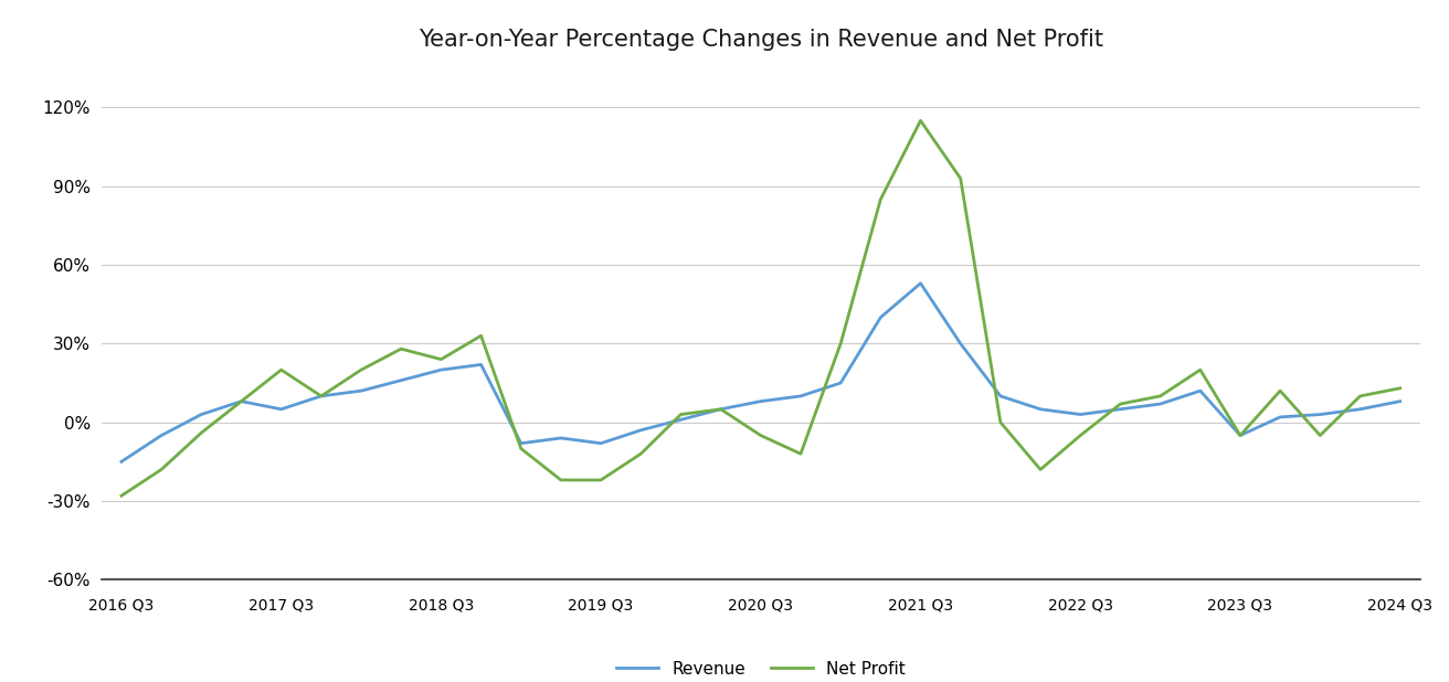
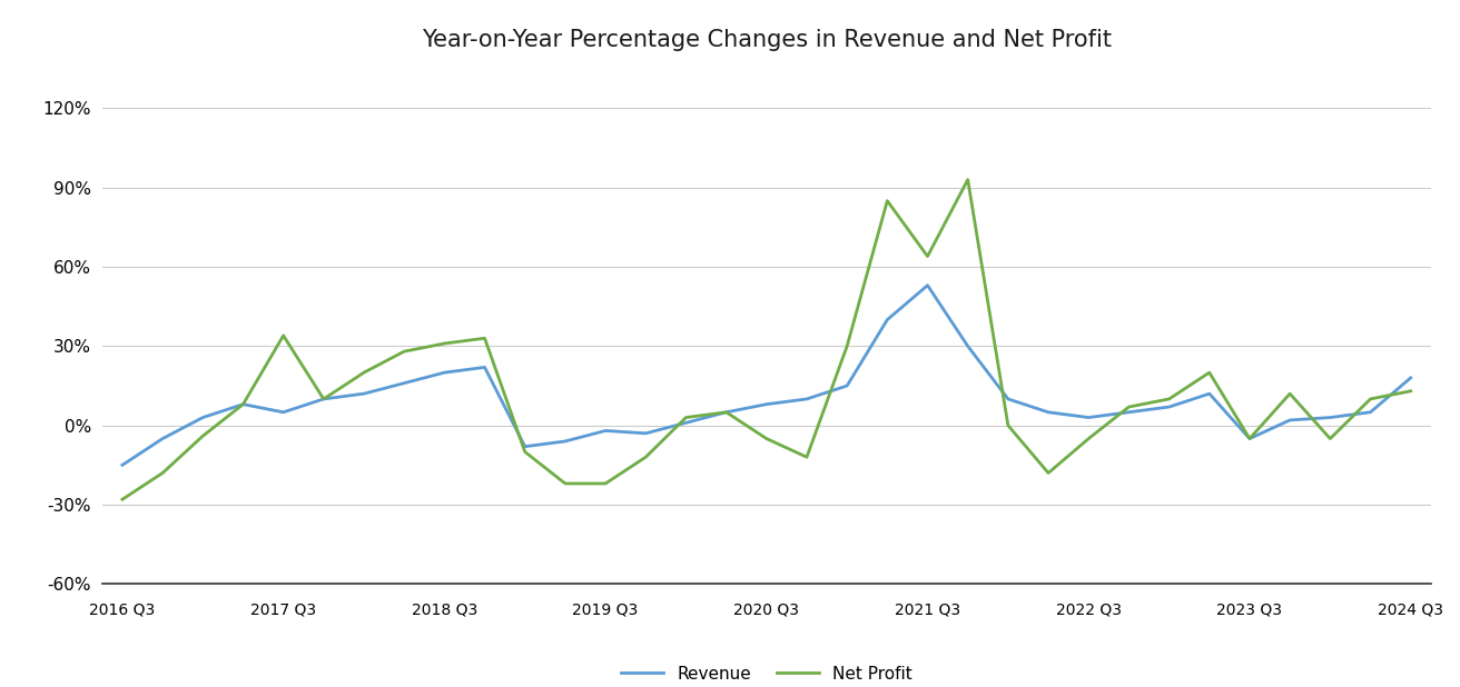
Net Profit/2017 Q3: 20% -> 34%
Net Profit/2018 Q3: 24% -> 31%
Revenue/2019 Q3: -8% -> -2%
Net Profit/2021 Q3: 115% -> 64%
Revenue/2024 Q3: 8% -> 18%
